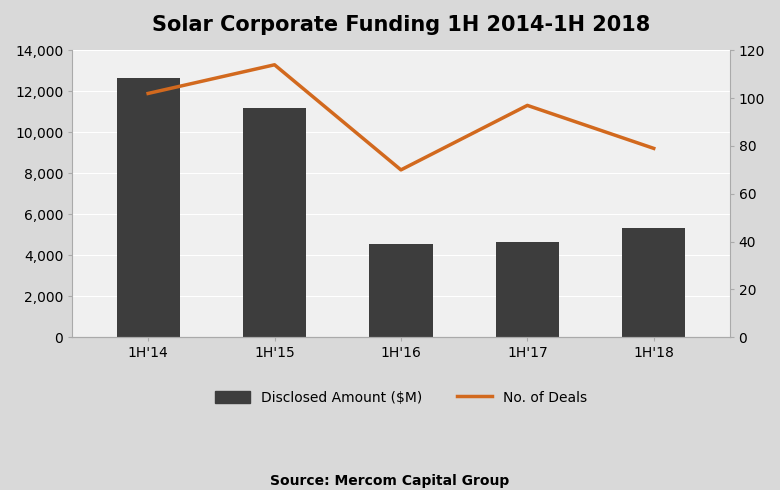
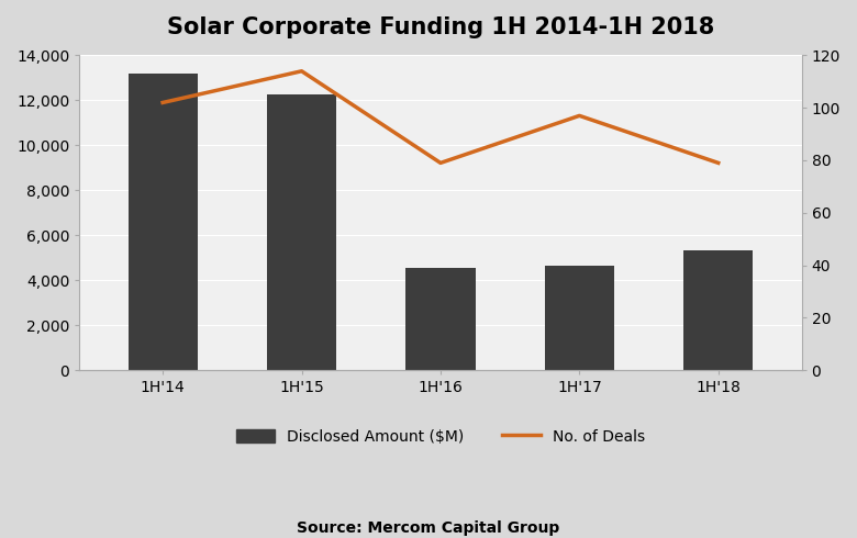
Disclosed Amount ($M)/1H'14: 12,650 -> 13,200
Disclosed Amount ($M)/1H'15: 11,200 -> 12,250
No. of Deals/1H'16: 70 -> 79
